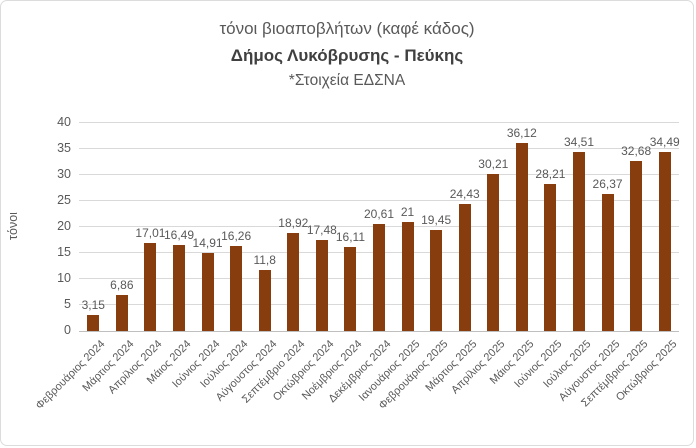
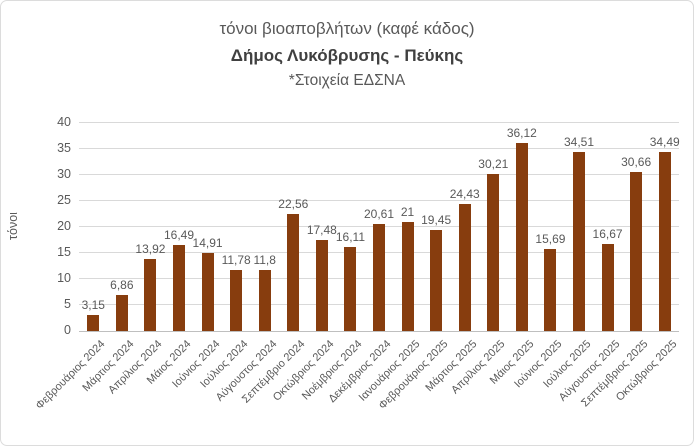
Απρίλιος 2024: 17,01 -> 13,92
Ιούλιος 2024: 16,26 -> 11,78
Σεπτέμβριο 2024: 18,92 -> 22,56
Ιούνιος 2025: 28,21 -> 15,69
Αύγουστος 2025: 26,37 -> 16,67
Σεπτέμβριος 2025: 32,68 -> 30,66
